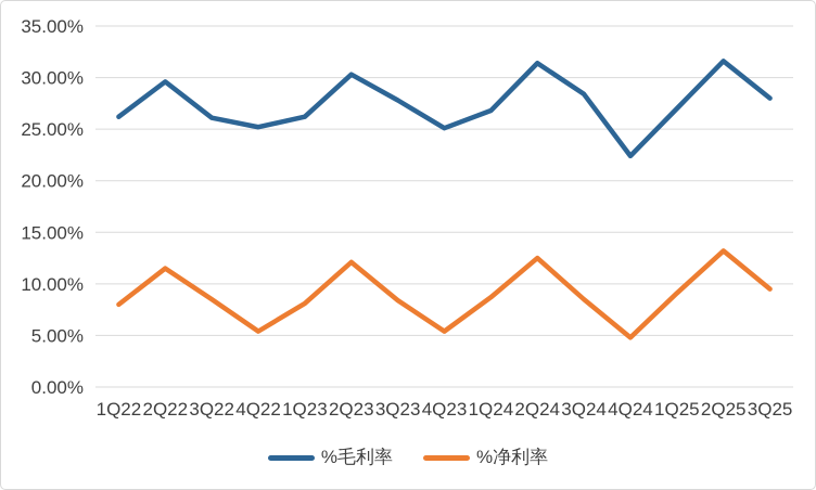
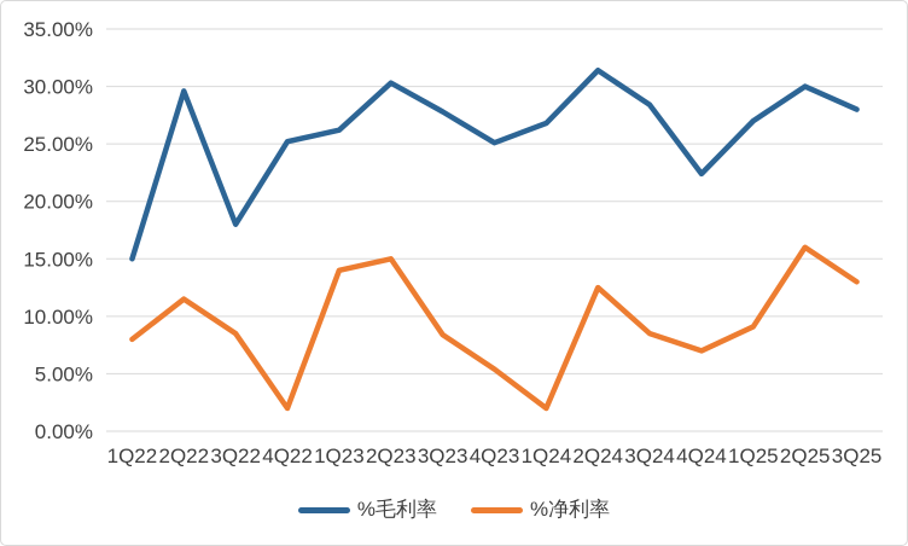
%毛利率/1Q22: 26% -> 15%
%毛利率/3Q22: 26% -> 18%
%净利率/4Q22: 5% -> 2%
%净利率/1Q23: 8% -> 14%
%净利率/2Q23: 12% -> 15%
%净利率/1Q24: 9% -> 2%
%净利率/4Q24: 5% -> 7%
%毛利率/2Q25: 32% -> 30%
%净利率/2Q25: 13% -> 16%
%净利率/3Q25: 10% -> 13%
